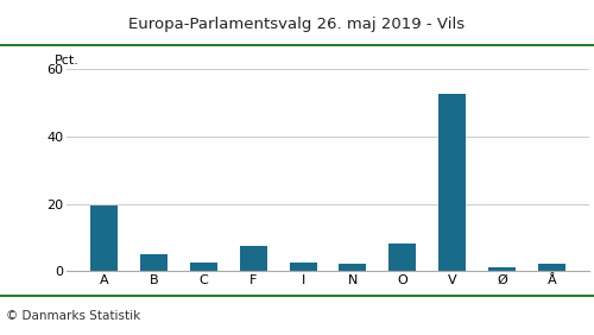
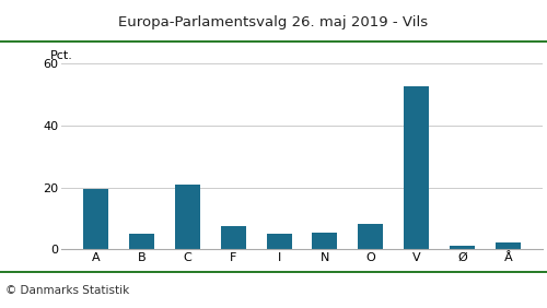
C: 2.7 -> 21.0
I: 2.5 -> 5.0
N: 2.3 -> 5.5
